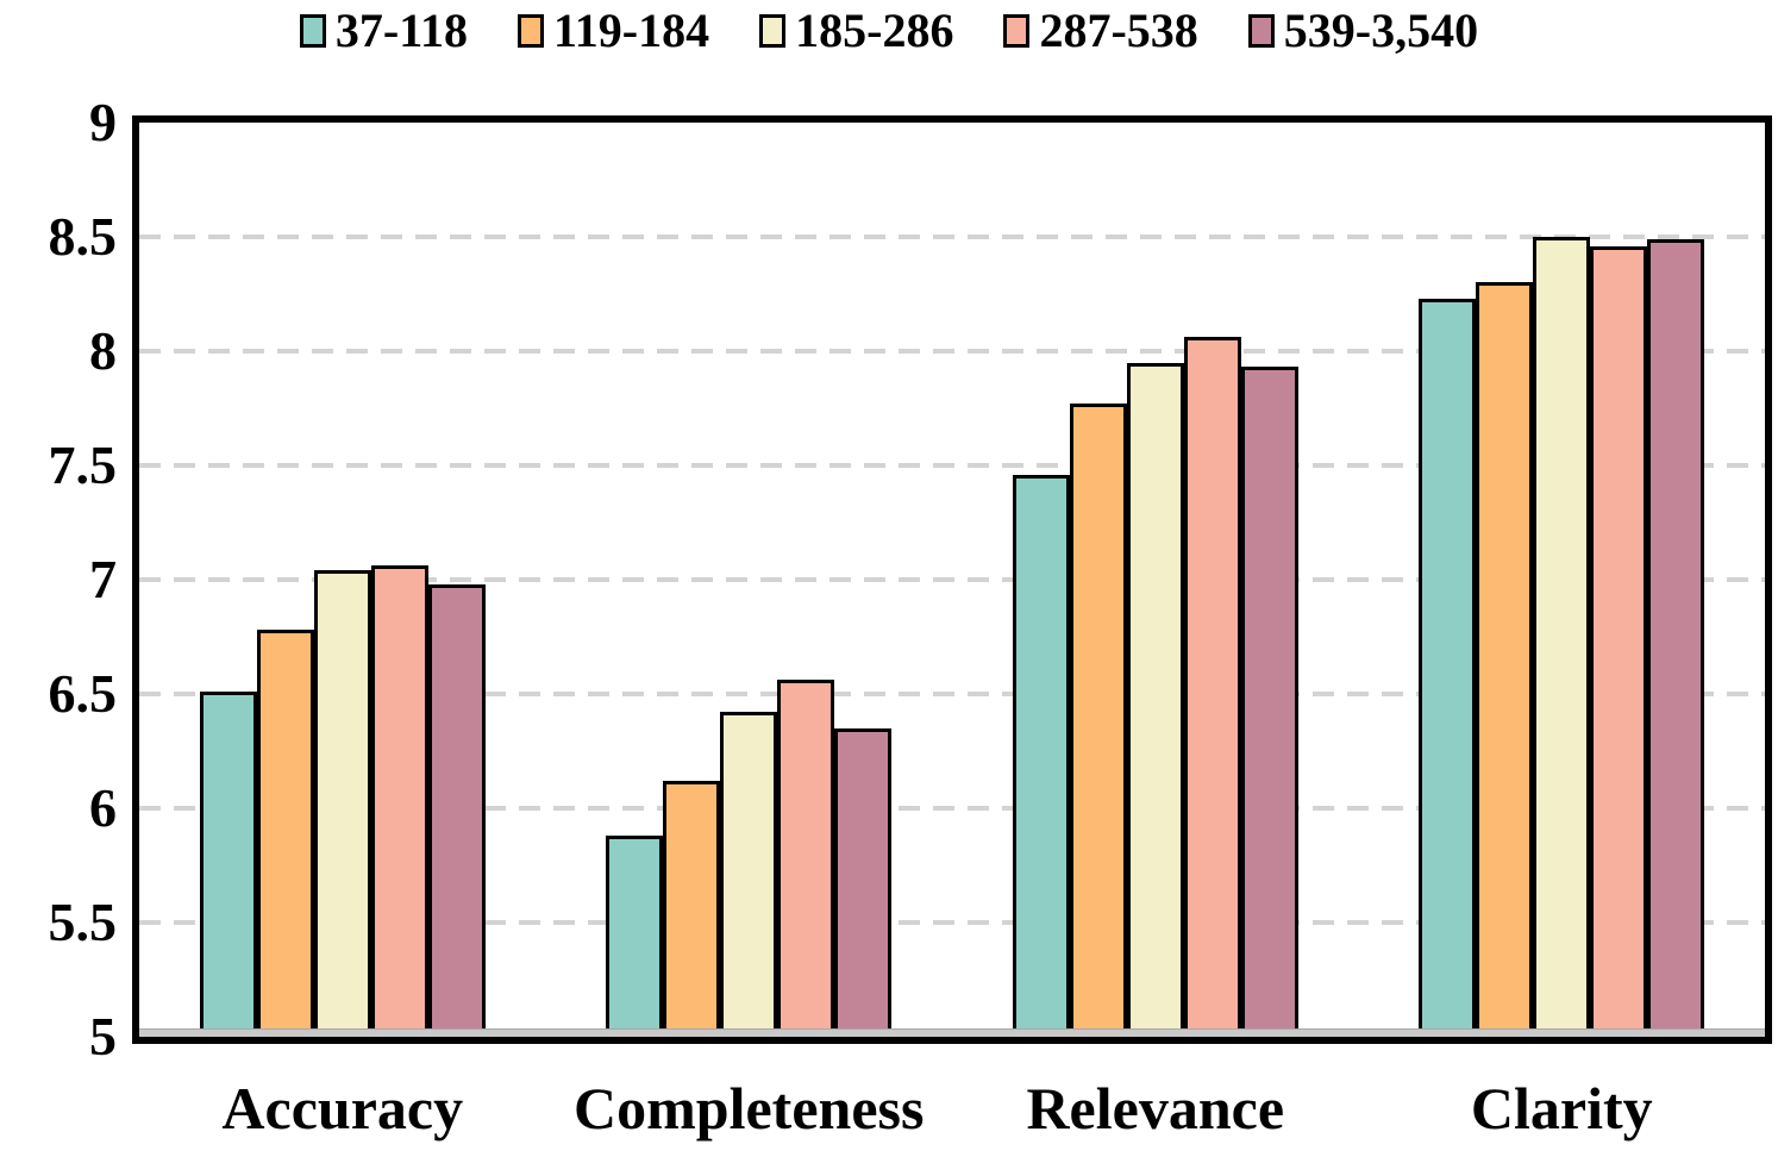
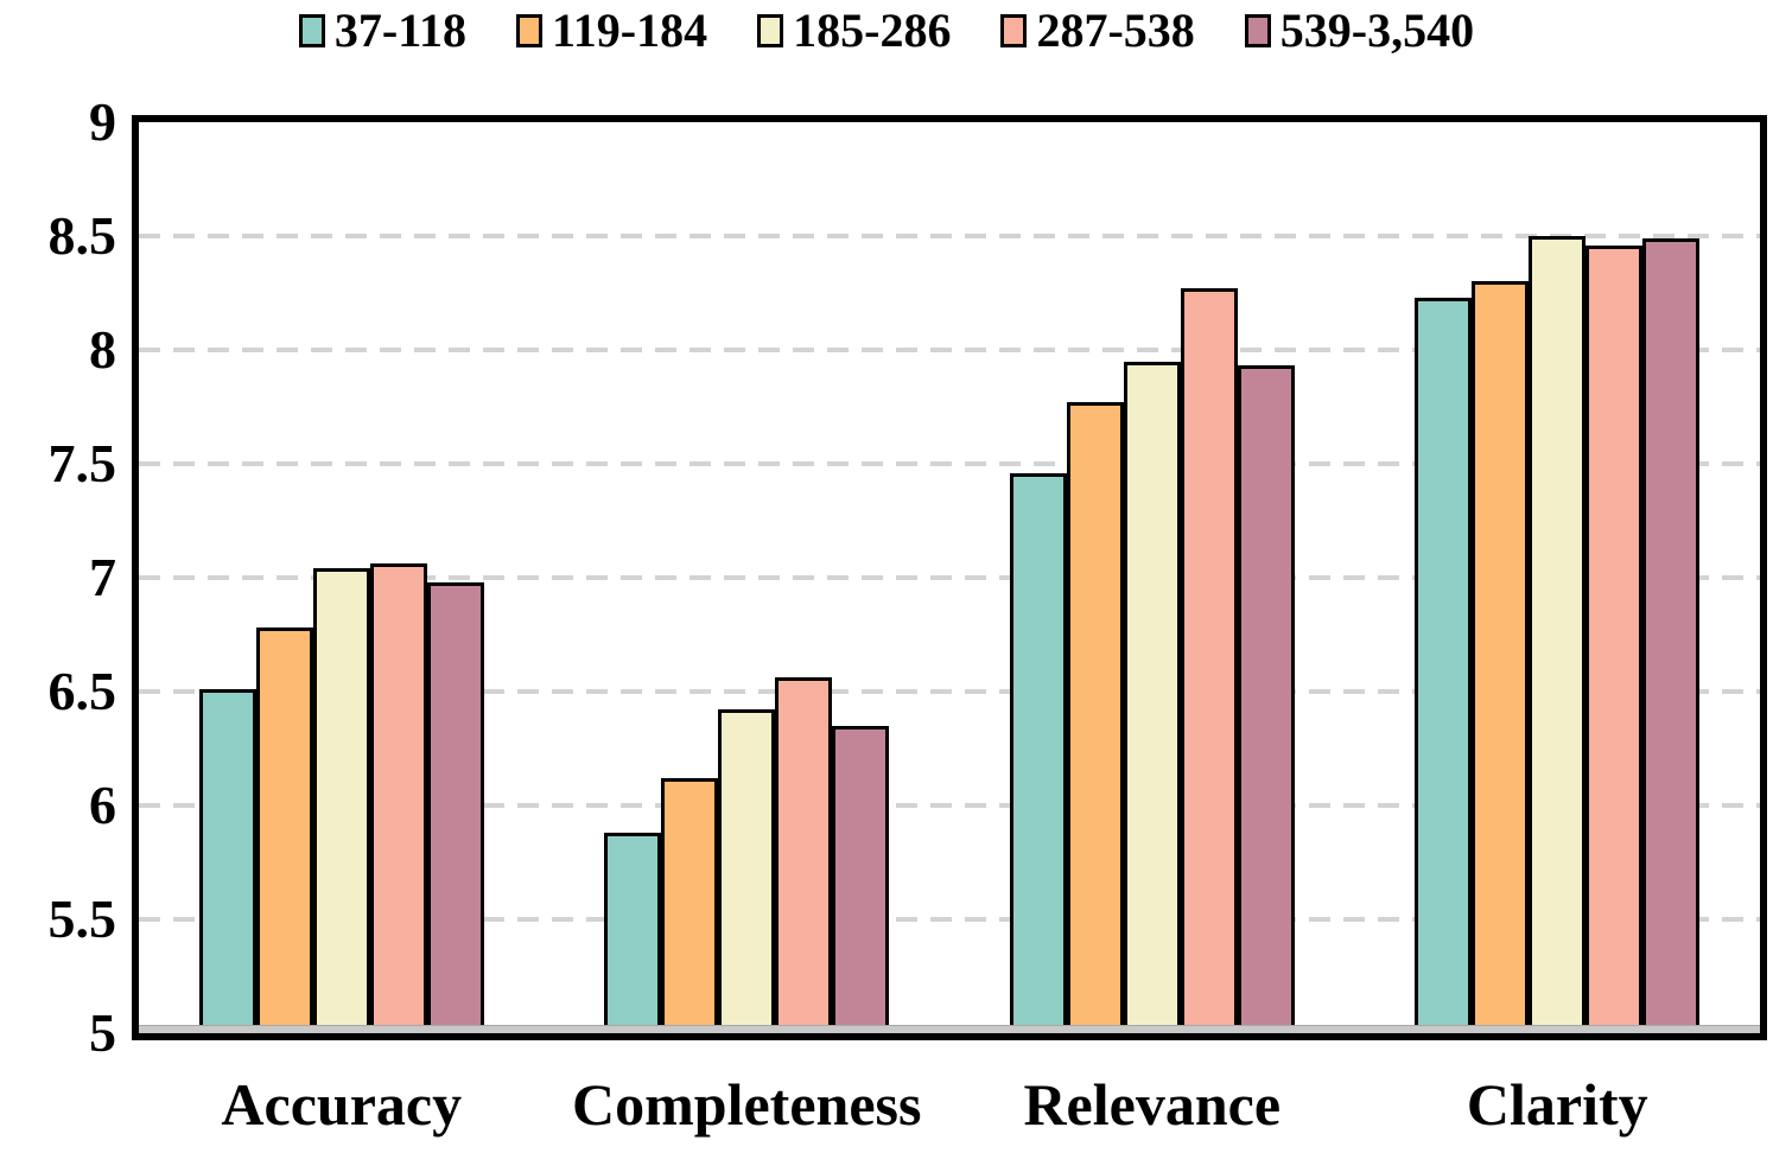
287-538/Relevance: 8.06 -> 8.27
